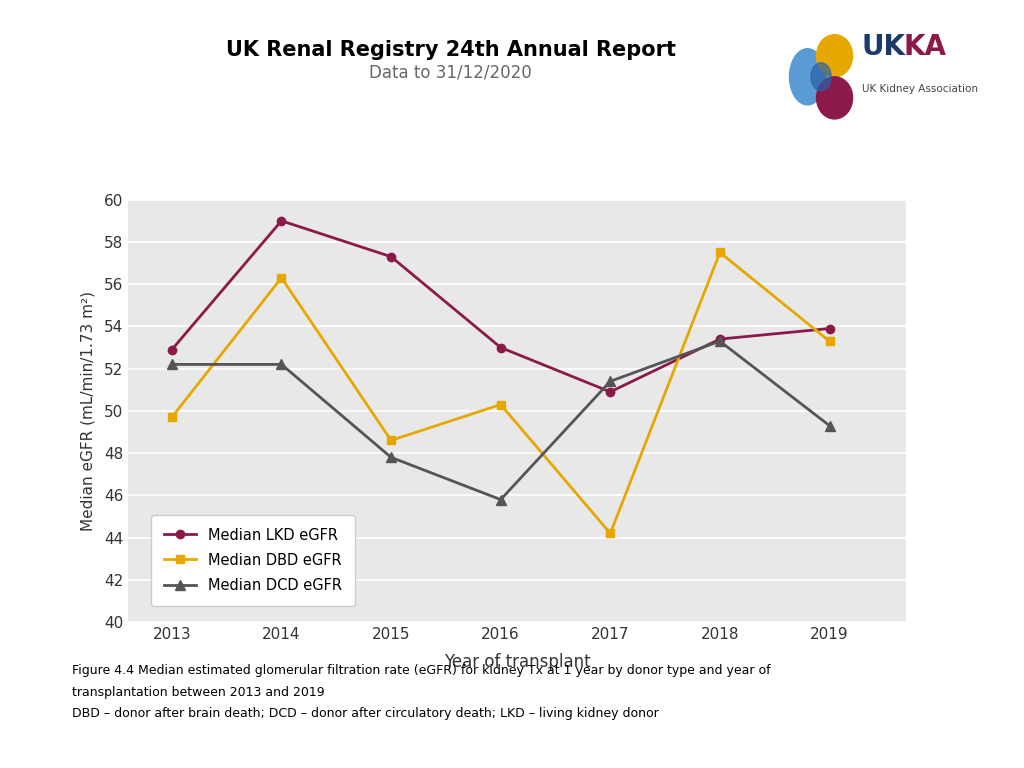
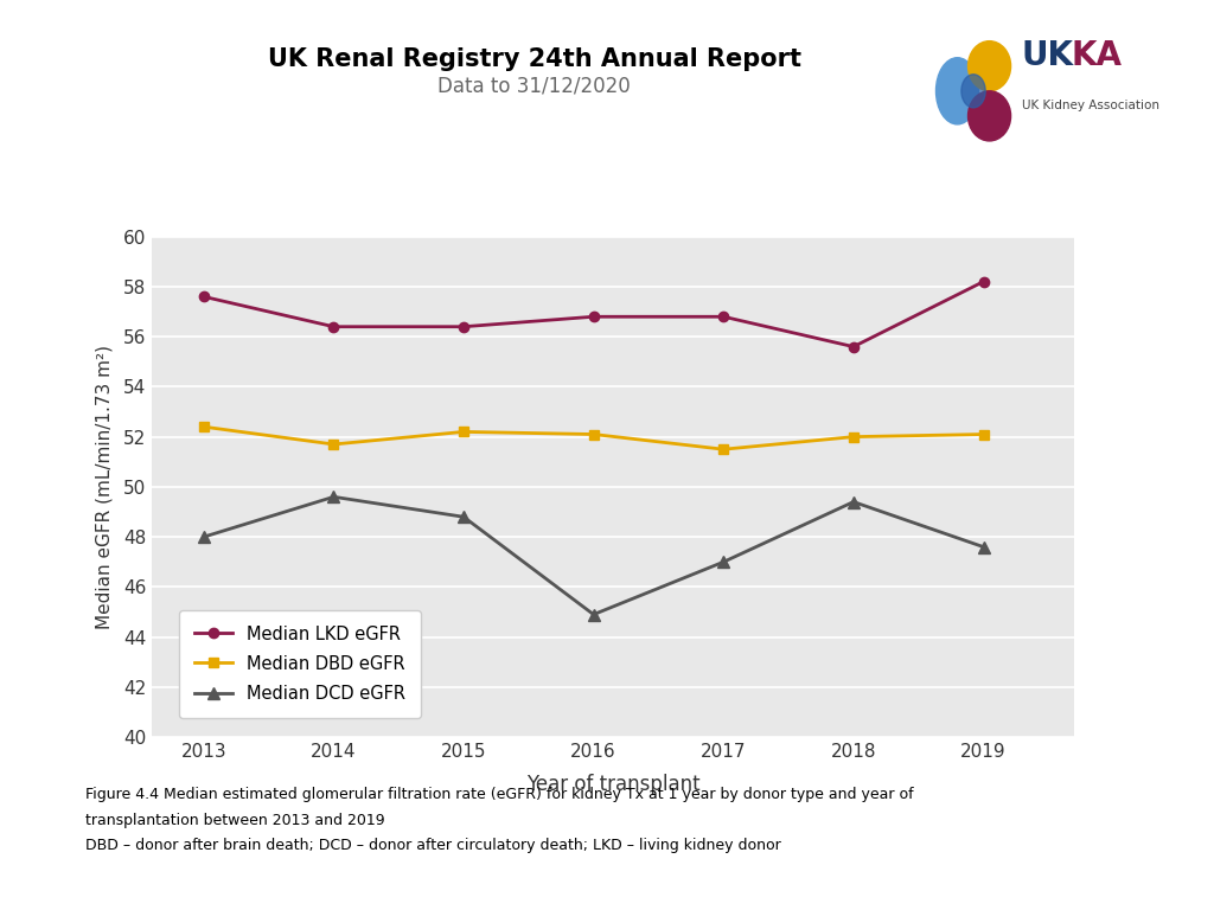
Median LKD eGFR/2013: 52.9 -> 57.6
Median DBD eGFR/2013: 49.7 -> 52.4
Median DCD eGFR/2013: 52.2 -> 48.0
Median LKD eGFR/2014: 59.0 -> 56.4
Median DBD eGFR/2014: 56.3 -> 51.7
Median DCD eGFR/2014: 52.2 -> 49.6
Median LKD eGFR/2015: 57.3 -> 56.4
Median DBD eGFR/2015: 48.6 -> 52.2
Median DCD eGFR/2015: 47.8 -> 48.8
Median LKD eGFR/2016: 53.0 -> 56.8
Median DBD eGFR/2016: 50.3 -> 52.1
Median DCD eGFR/2016: 45.8 -> 44.9
Median LKD eGFR/2017: 50.9 -> 56.8
Median DBD eGFR/2017: 44.2 -> 51.5
Median DCD eGFR/2017: 51.4 -> 47.0
Median LKD eGFR/2018: 53.4 -> 55.6
Median DBD eGFR/2018: 57.5 -> 52.0
Median DCD eGFR/2018: 53.3 -> 49.4
Median LKD eGFR/2019: 53.9 -> 58.2
Median DBD eGFR/2019: 53.3 -> 52.1
Median DCD eGFR/2019: 49.3 -> 47.6
